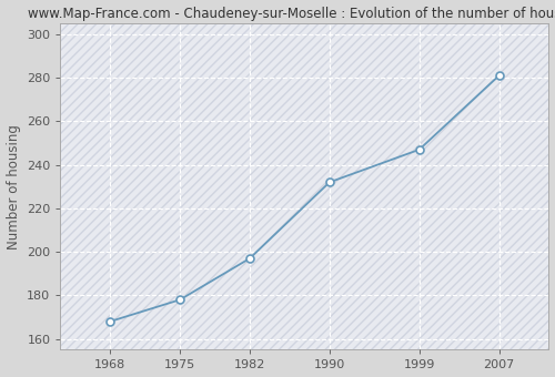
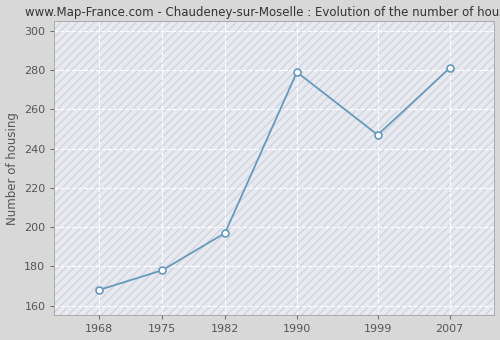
1990: 232 -> 279
